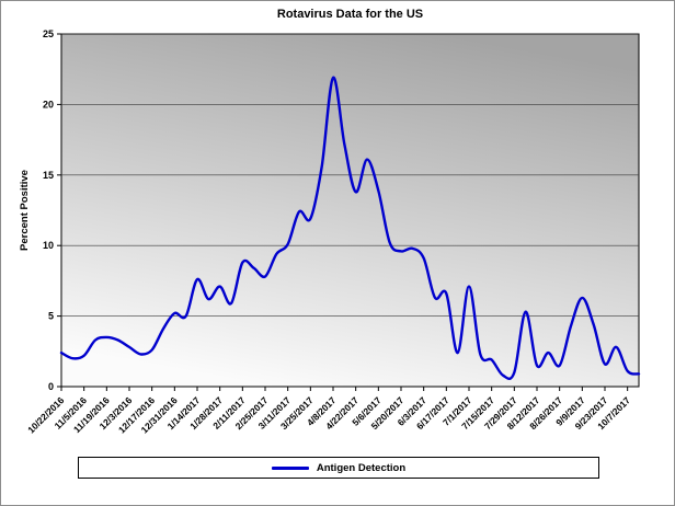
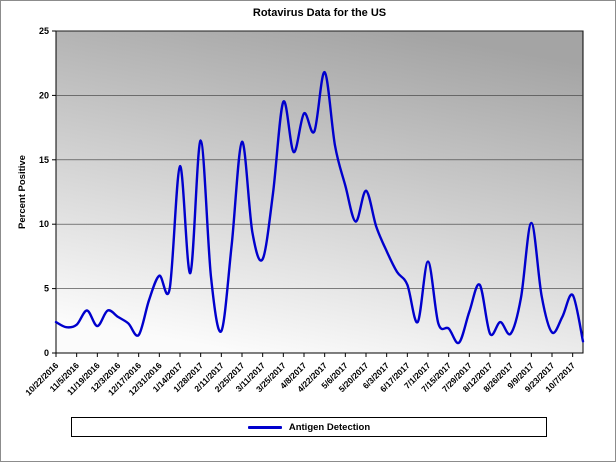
11/19/2016: 3.5 -> 2.1
12/17/2016: 2.6 -> 1.4
12/31/2016: 5.2 -> 6.0
1/14/2017: 7.6 -> 14.5
1/28/2017: 7.1 -> 16.5
2/11/2017: 8.8 -> 1.7
2/25/2017: 7.8 -> 16.4
3/11/2017: 10.1 -> 7.3
3/25/2017: 11.9 -> 19.5
4/8/2017: 21.9 -> 18.6
4/22/2017: 13.8 -> 21.8
5/6/2017: 13.9 -> 13.0
5/20/2017: 9.6 -> 12.6
6/3/2017: 9.1 -> 7.9
6/17/2017: 6.6 -> 5.3
7/29/2017: 1.0 -> 3.2
9/9/2017: 6.3 -> 10.1
10/7/2017: 1.1 -> 4.5
